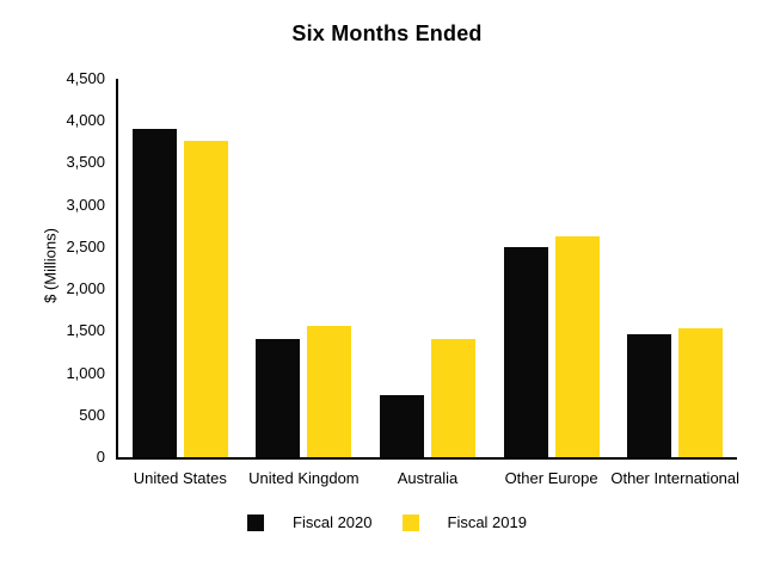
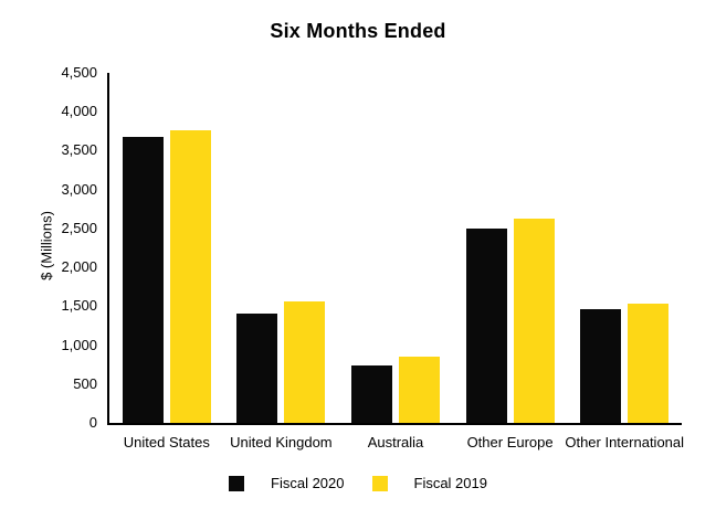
Fiscal 2020/United States: 3900 -> 3700
Fiscal 2019/Australia: 1400 -> 800
